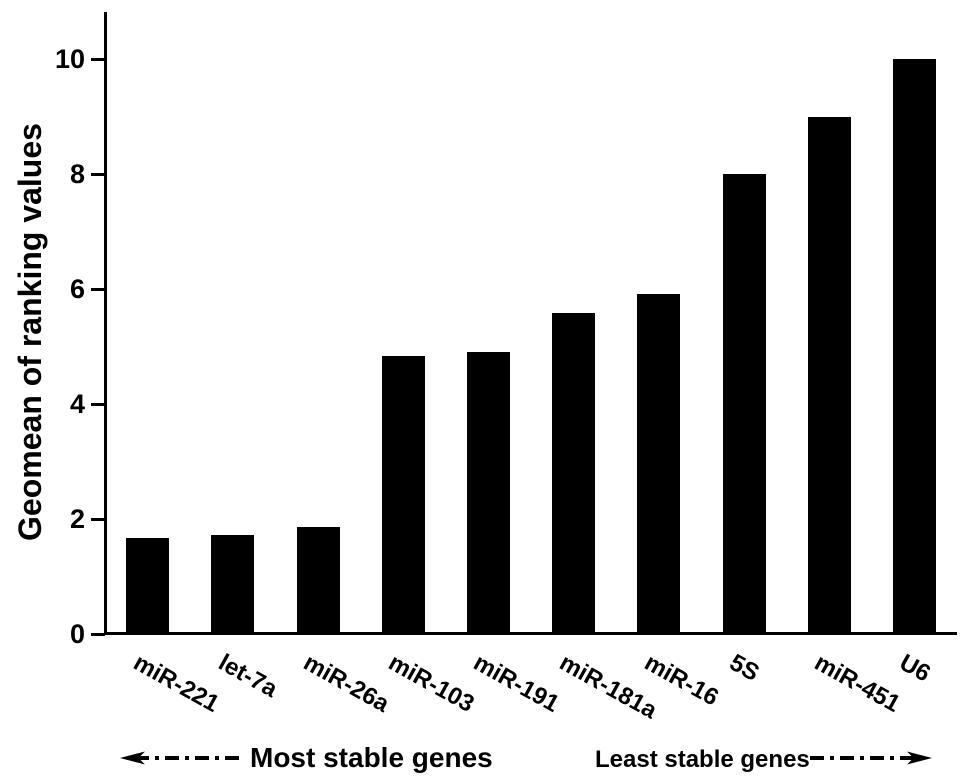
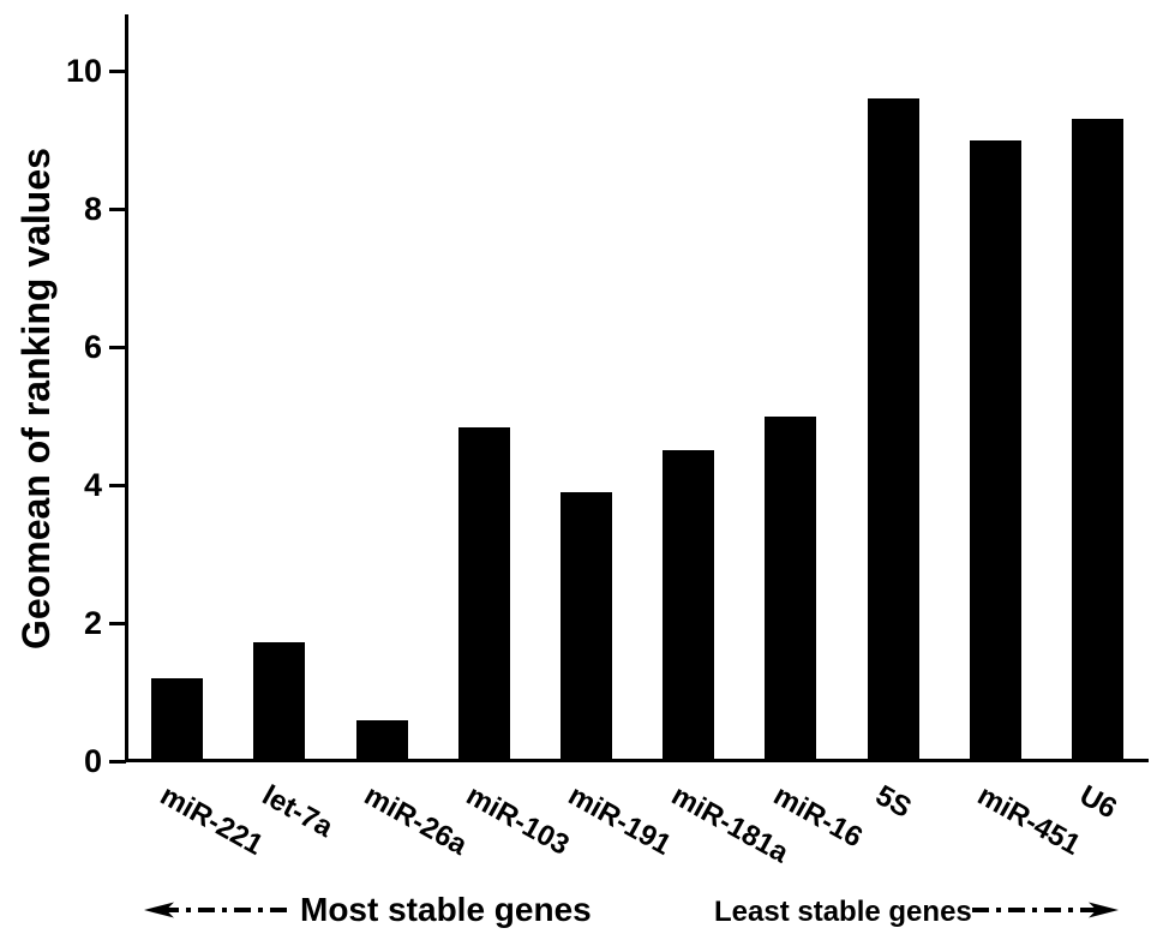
miR-221: 1.7 -> 1.2
miR-26a: 1.9 -> 0.6
miR-191: 4.9 -> 3.9
miR-181a: 5.6 -> 4.5
miR-16: 5.9 -> 5.0
5S: 8.0 -> 9.6
U6: 10.0 -> 9.3
